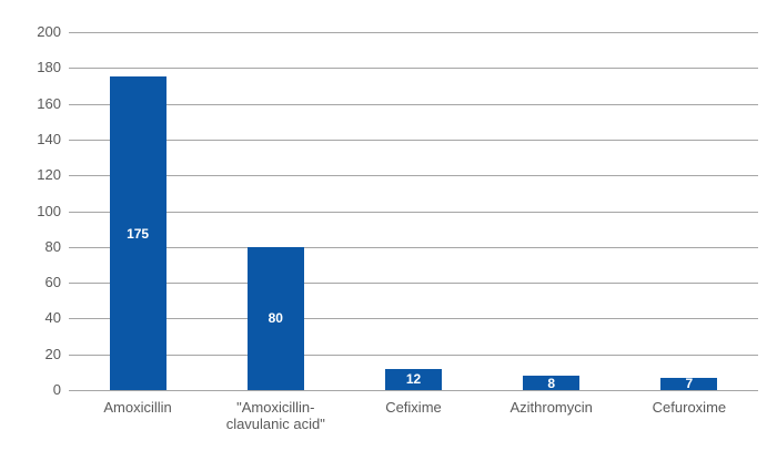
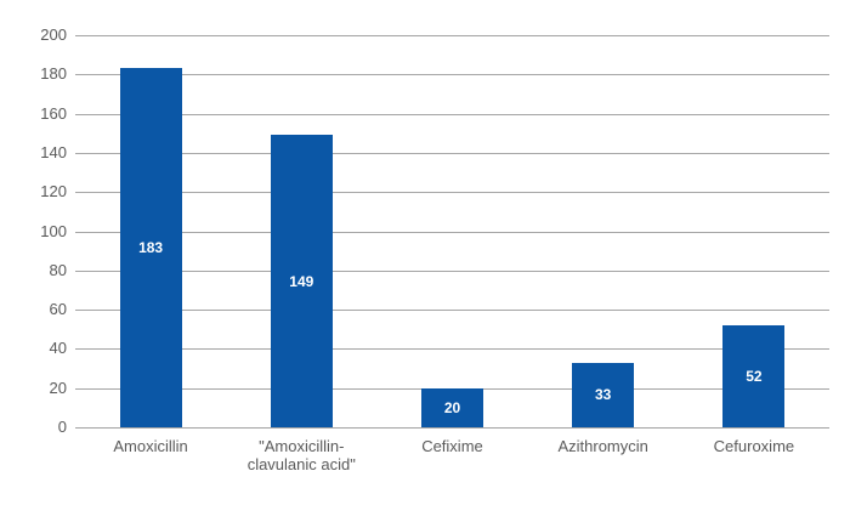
Amoxicillin: 175 -> 183
"Amoxicillin-clavulanic acid": 80 -> 149
Cefixime: 12 -> 20
Azithromycin: 8 -> 33
Cefuroxime: 7 -> 52
